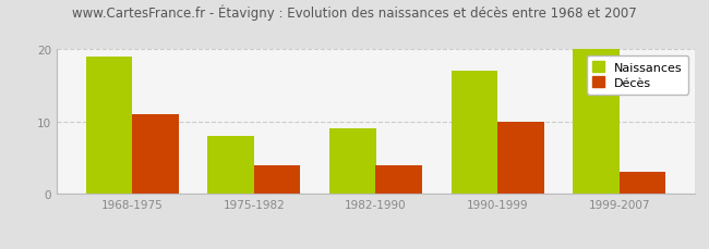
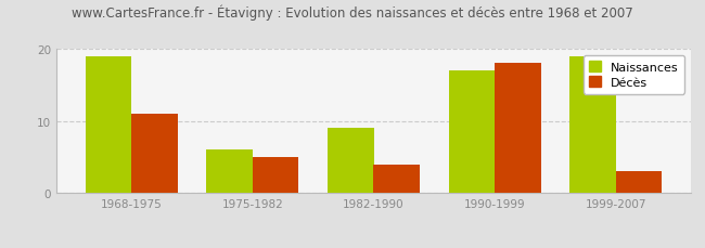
Naissances/1975-1982: 8 -> 6
Décès/1975-1982: 4 -> 5
Décès/1990-1999: 10 -> 18
Naissances/1999-2007: 20 -> 19
